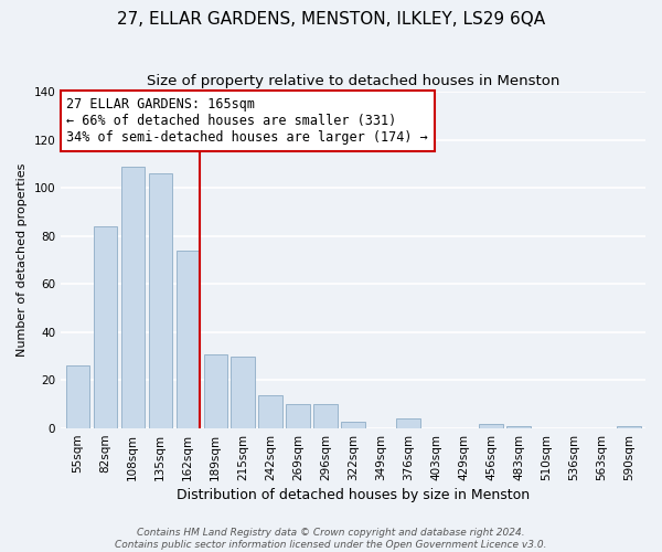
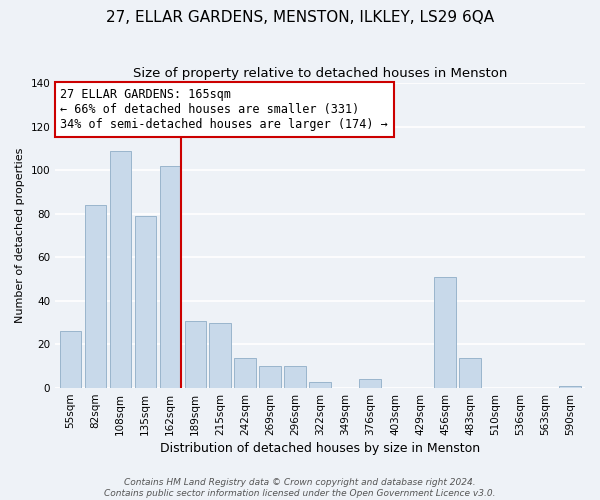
135sqm: 106 -> 79
162sqm: 74 -> 102
456sqm: 2 -> 51
483sqm: 1 -> 14
